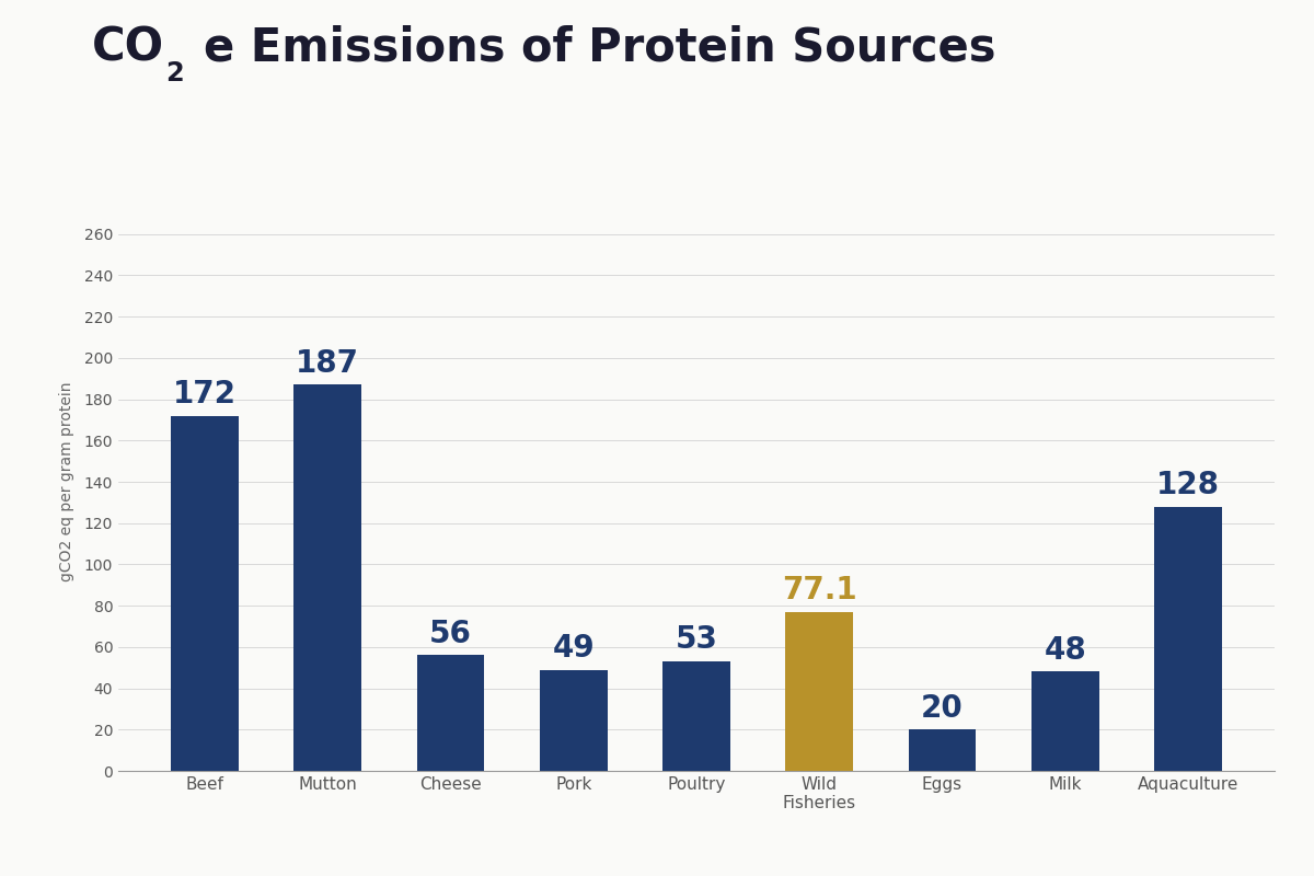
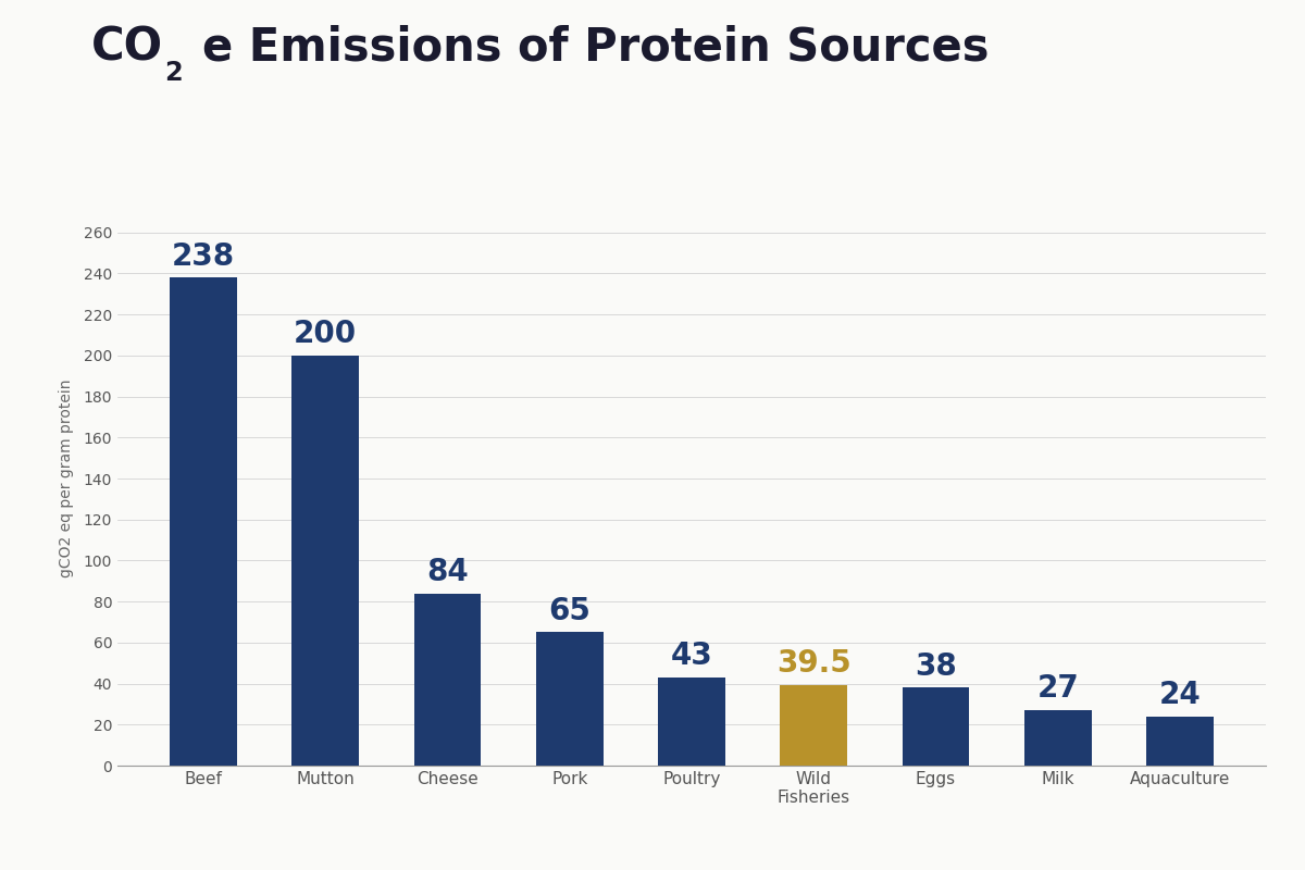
Beef: 172 -> 238
Mutton: 187 -> 200
Cheese: 56 -> 84
Pork: 49 -> 65
Poultry: 53 -> 43
Wild Fisheries: 77.1 -> 39.5
Eggs: 20 -> 38
Milk: 48 -> 27
Aquaculture: 128 -> 24
